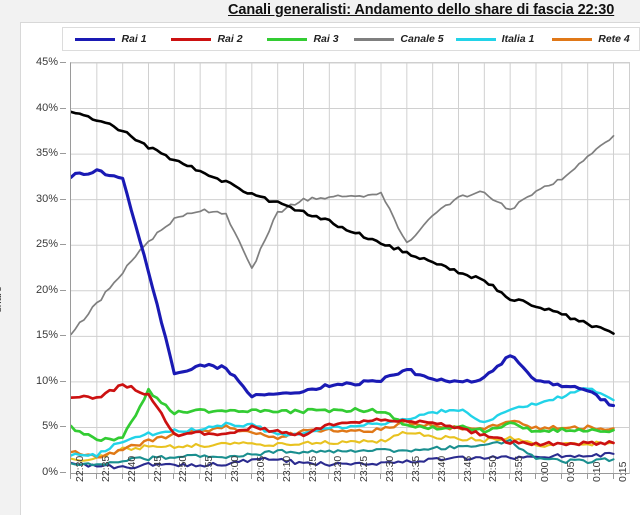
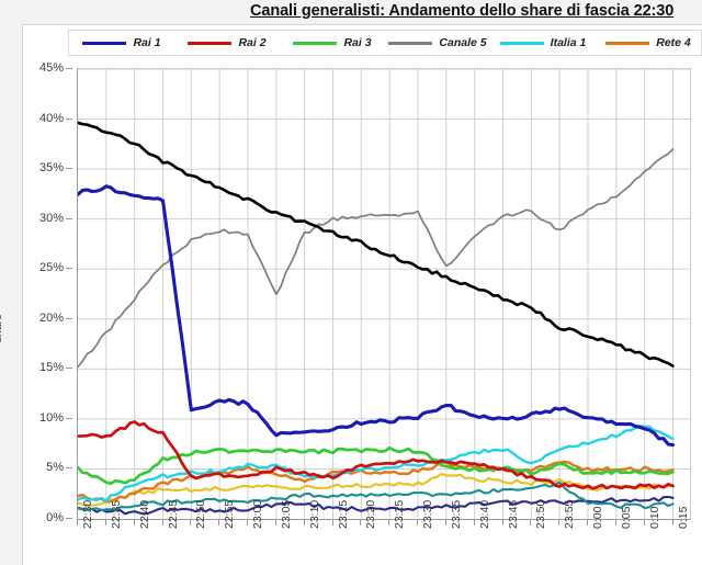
Rai 1/22:45: 22% -> 32%
Rai 3/22:45: 9% -> 6%
Rai 1/23:55: 13% -> 11%
